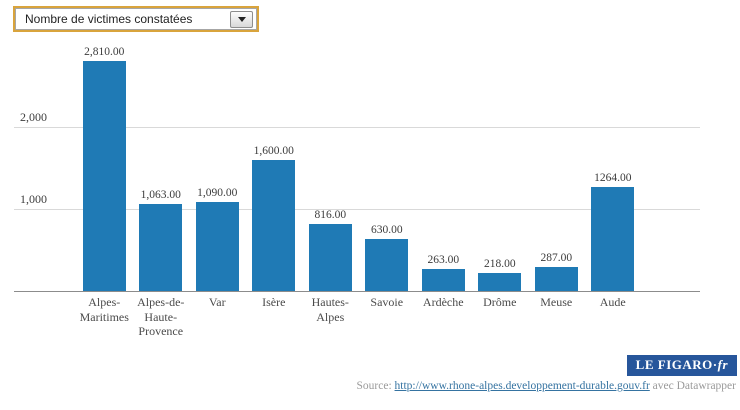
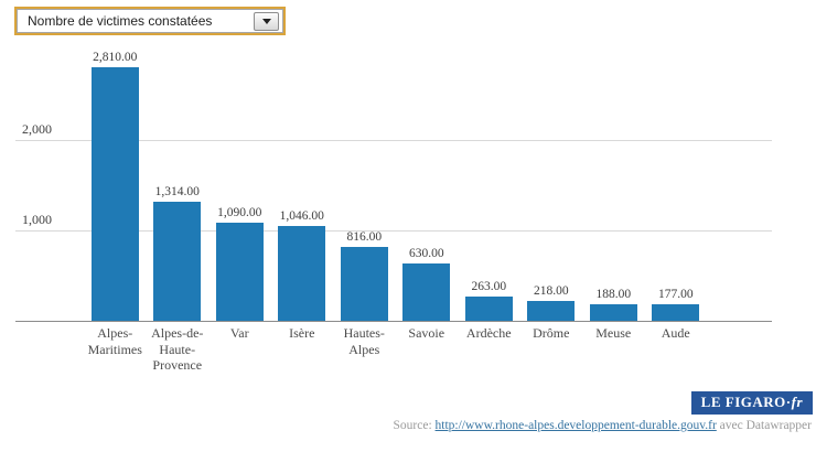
Alpes-de-Haute-Provence: 1,063.00 -> 1,314.00
Isère: 1,600.00 -> 1,046.00
Meuse: 287.00 -> 188.00
Aude: 1264.00 -> 177.00
